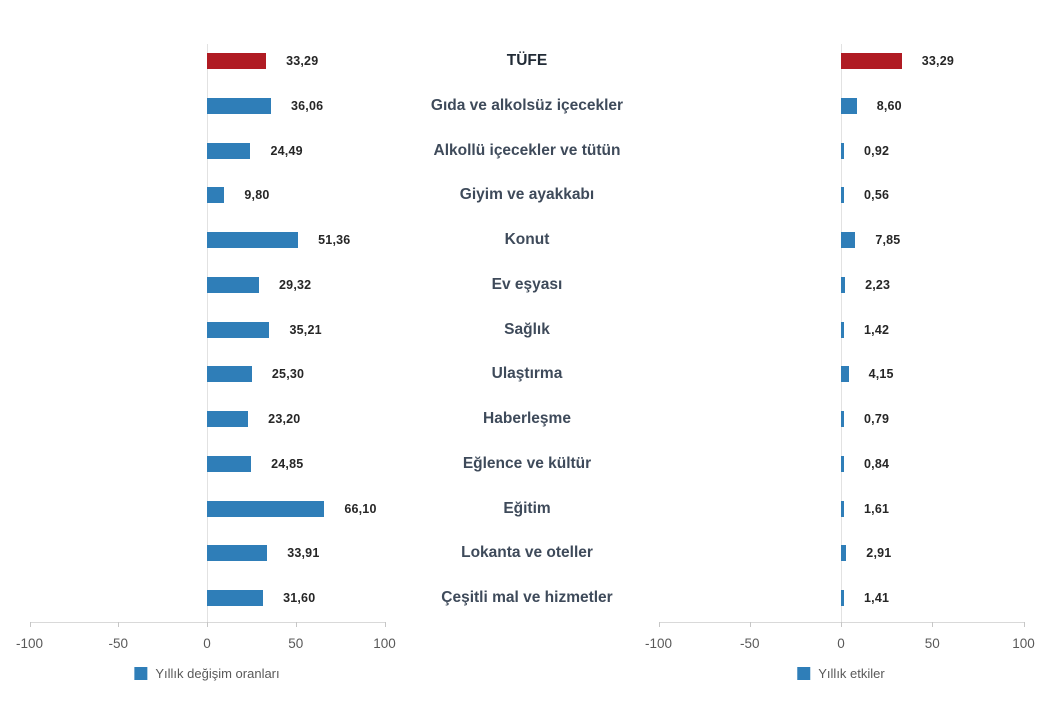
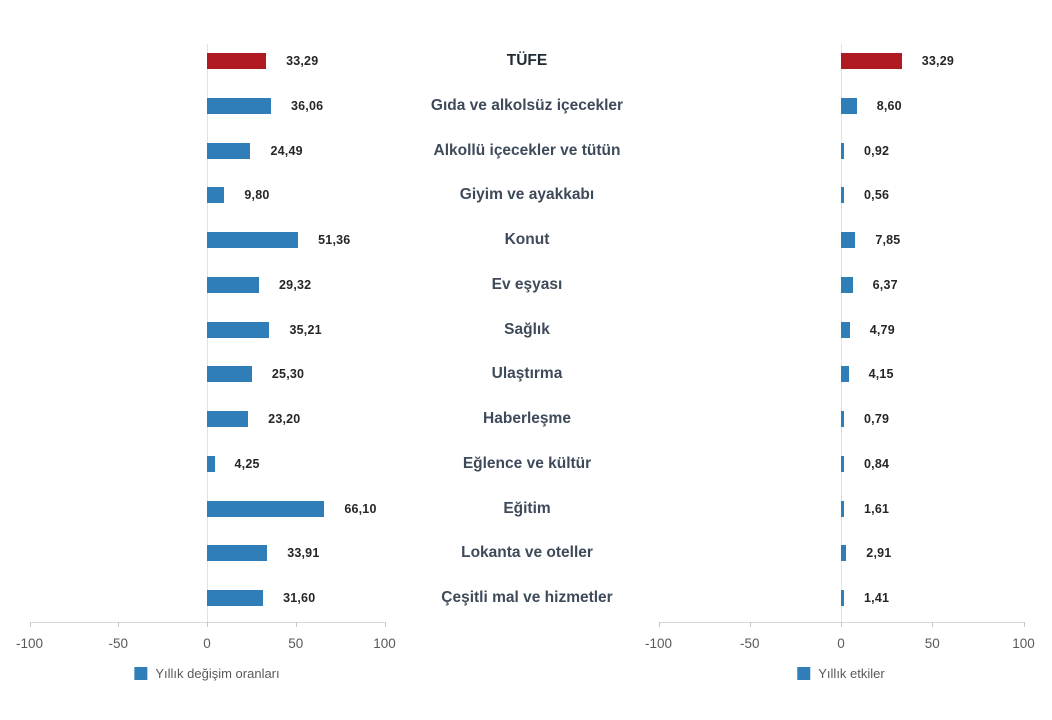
Yıllık etkiler/Ev eşyası: 2,23 -> 6,37
Yıllık etkiler/Sağlık: 1,42 -> 4,79
Yıllık değişim oranları/Eğlence ve kültür: 24,85 -> 4,25
